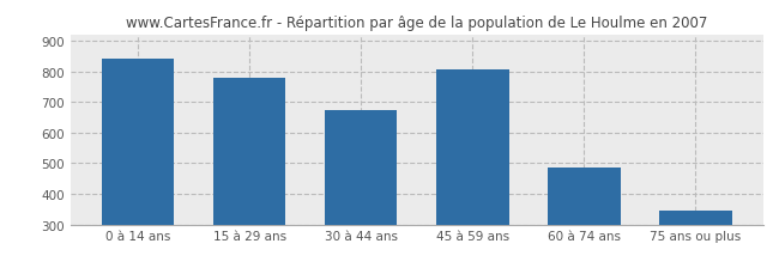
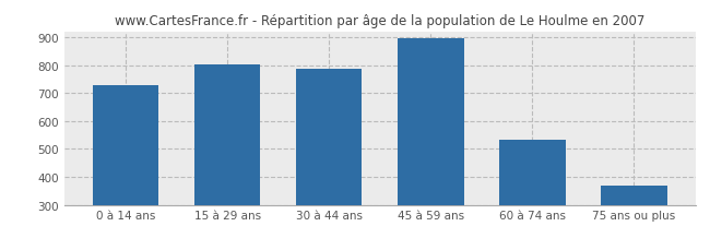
0 à 14 ans: 840 -> 730
15 à 29 ans: 780 -> 803
30 à 44 ans: 675 -> 788
45 à 59 ans: 805 -> 897
60 à 74 ans: 485 -> 533
75 ans ou plus: 345 -> 367
